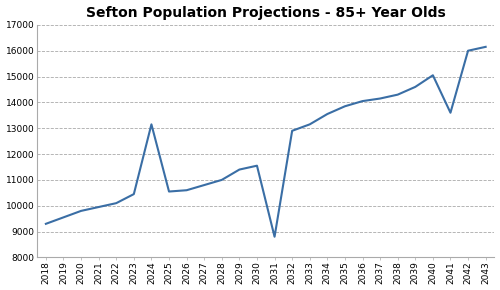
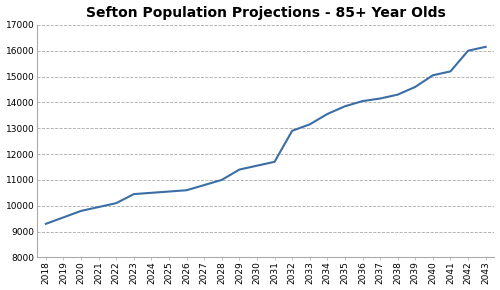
2024: 13150 -> 10500
2031: 8800 -> 11700
2041: 13600 -> 15200
